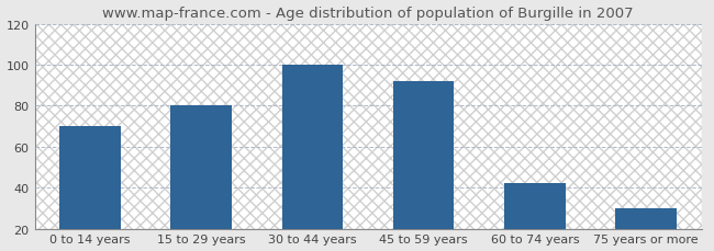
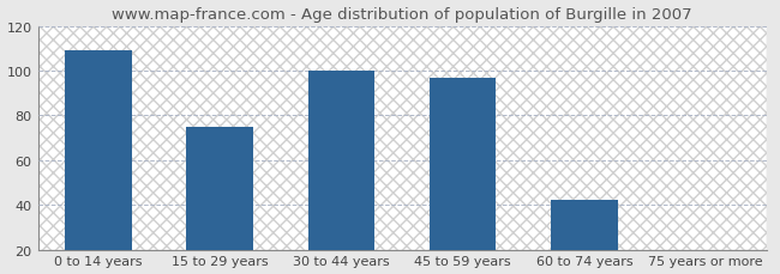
0 to 14 years: 70 -> 109
15 to 29 years: 80 -> 75
45 to 59 years: 92 -> 97
75 years or more: 30 -> 20
